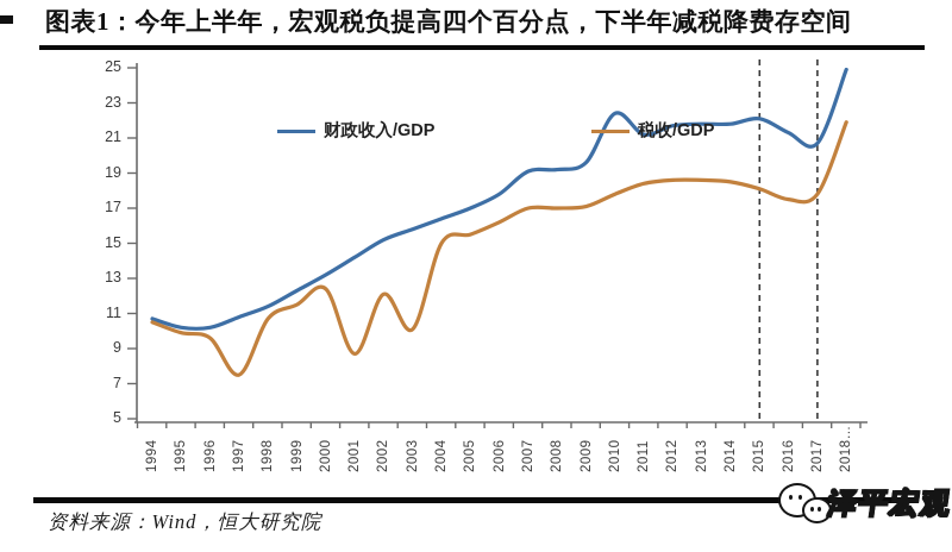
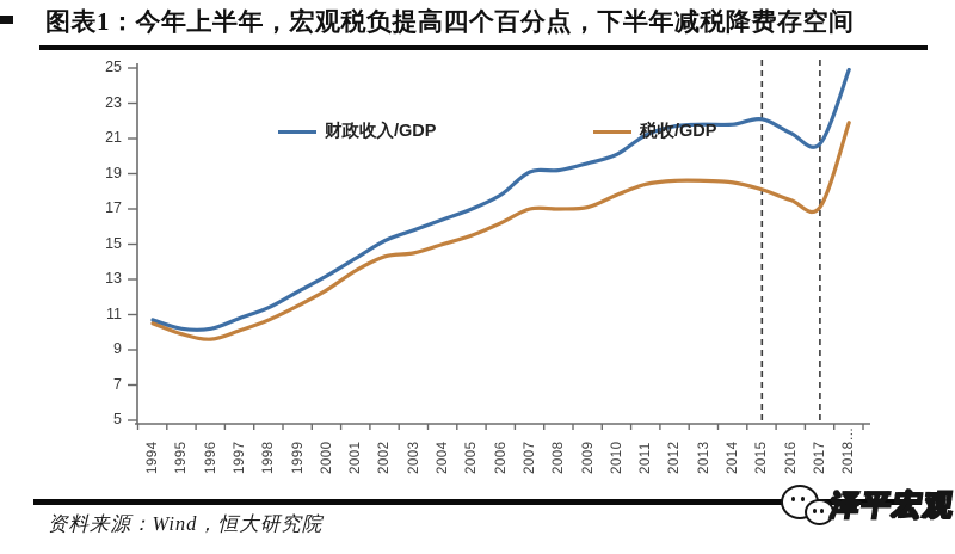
税收/GDP/1997: 7.5 -> 10.1
税收/GDP/2001: 8.7 -> 13.5
税收/GDP/2002: 12.1 -> 14.3
税收/GDP/2003: 10.1 -> 14.5
财政收入/GDP/2010: 22.4 -> 20.1
税收/GDP/2017: 17.8 -> 17.1
